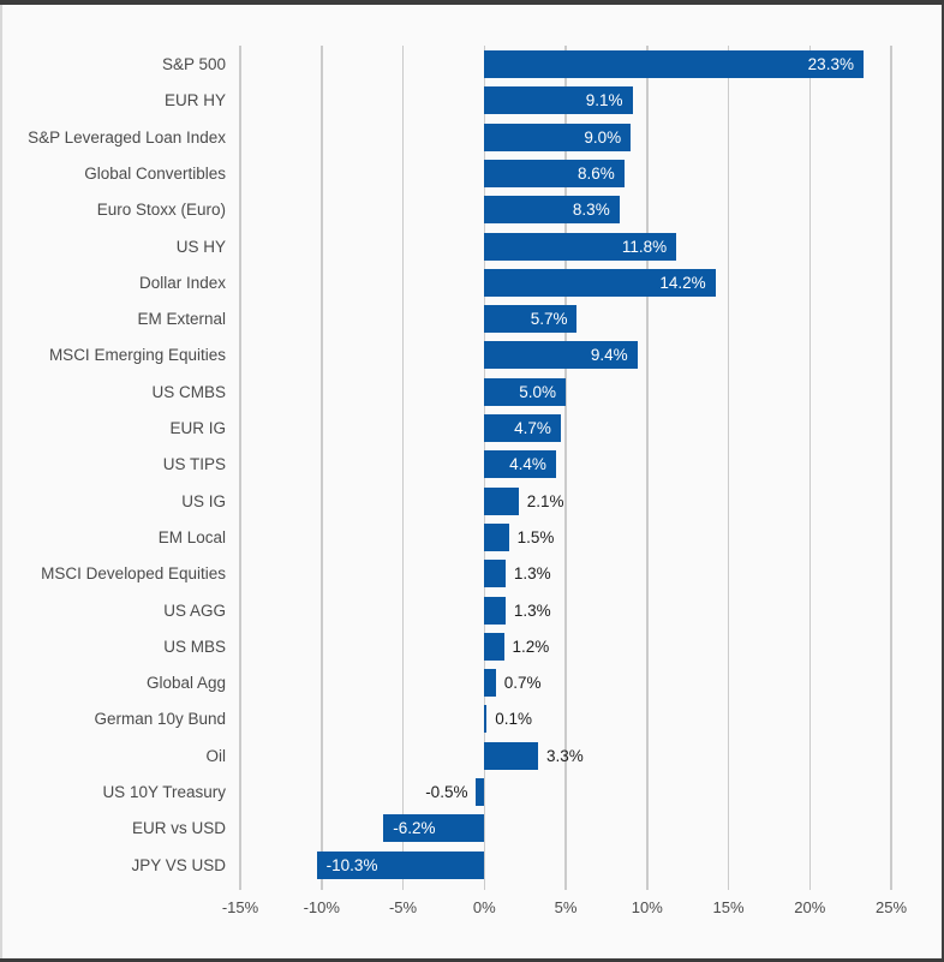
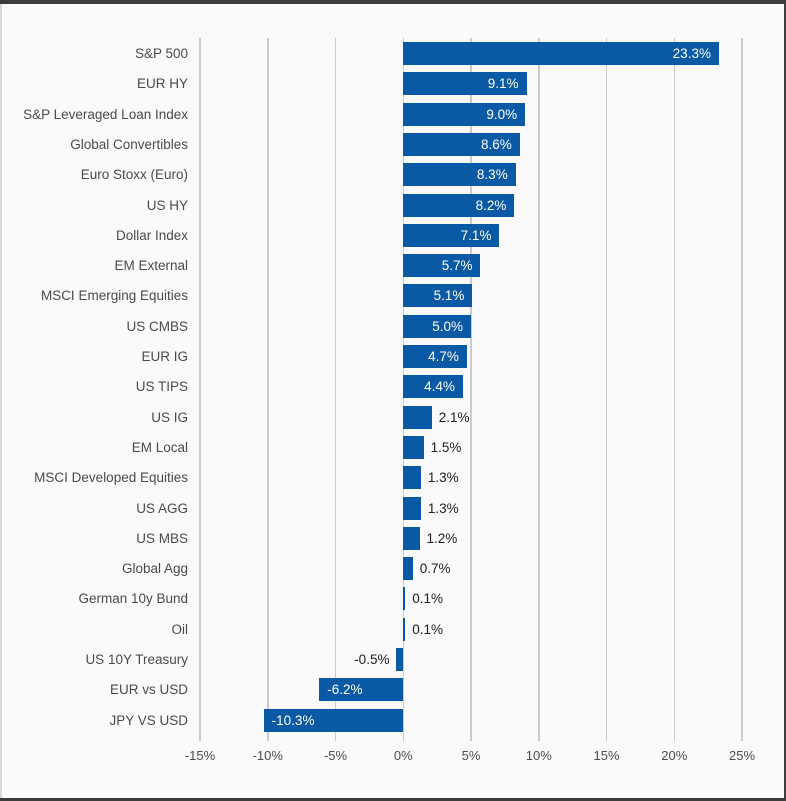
US HY: 11.8% -> 8.2%
Dollar Index: 14.2% -> 7.1%
MSCI Emerging Equities: 9.4% -> 5.1%
Oil: 3.3% -> 0.1%
